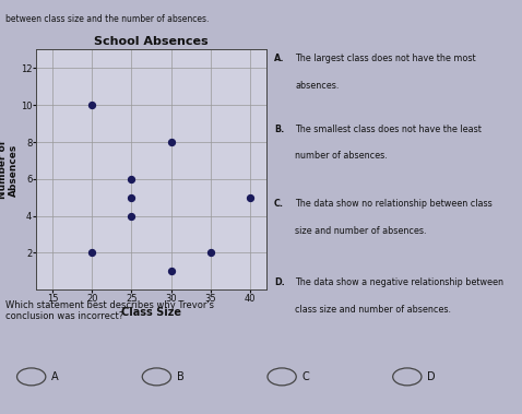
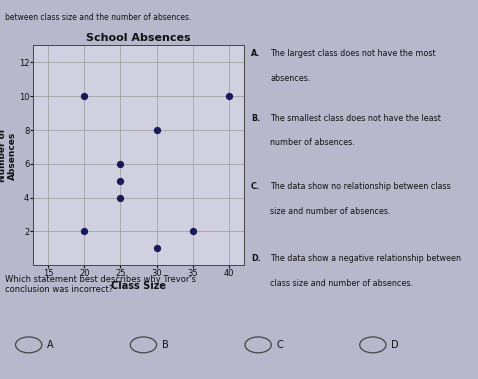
40: 5 -> 10
